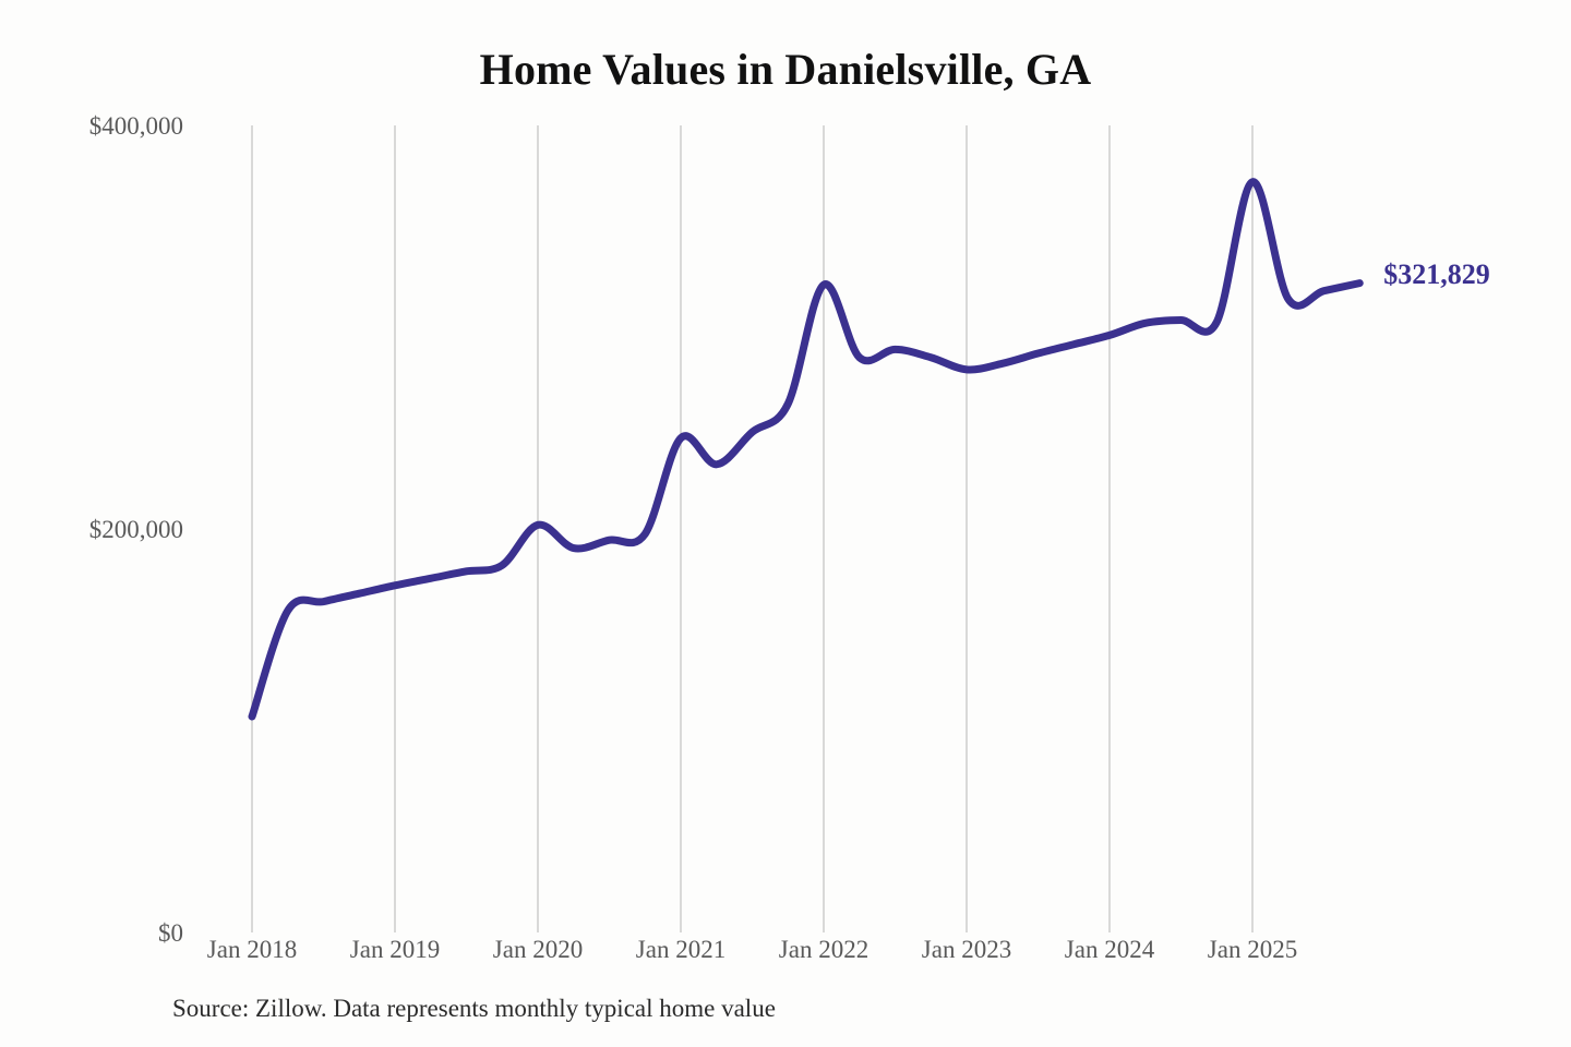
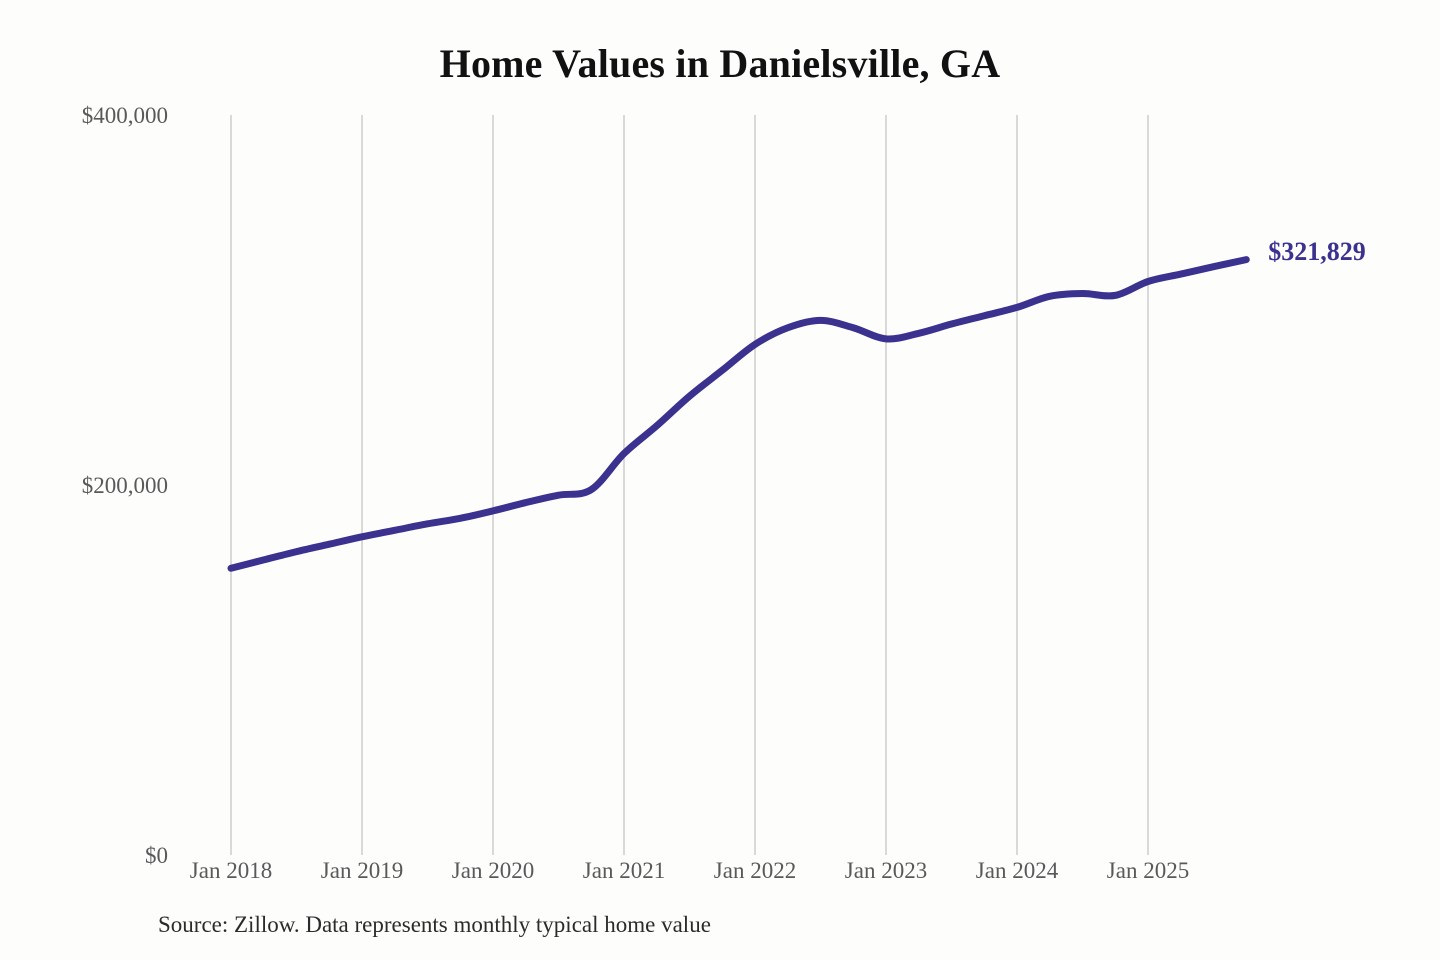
Jan 2018: $107000 -> $155000
Jan 2020: $202000 -> $186000
Jan 2021: $245000 -> $217000
Jan 2022: $321000 -> $276000
Jan 2025: $372000 -> $310000
